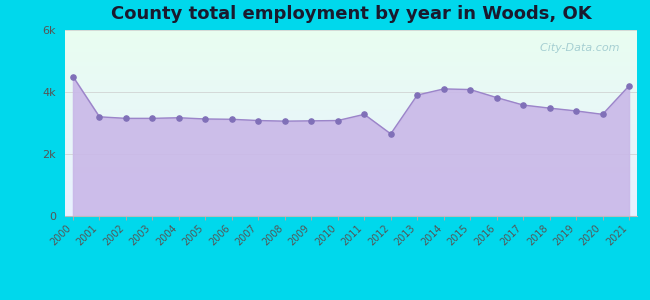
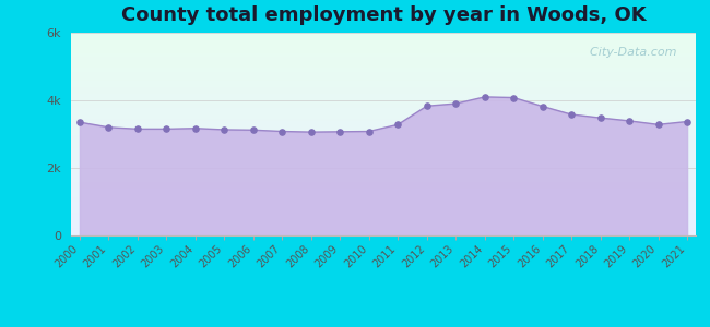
2000: 4.50k -> 3.35k
2012: 2.65k -> 3.83k
2021: 4.20k -> 3.37k
